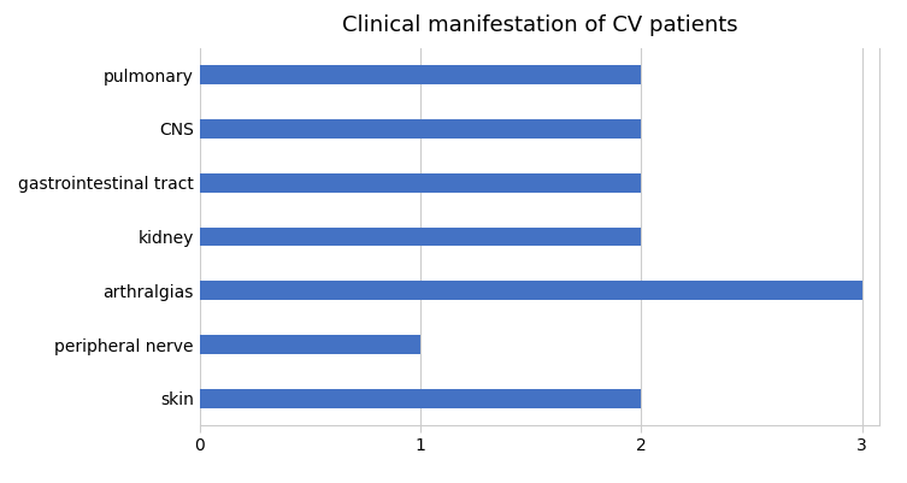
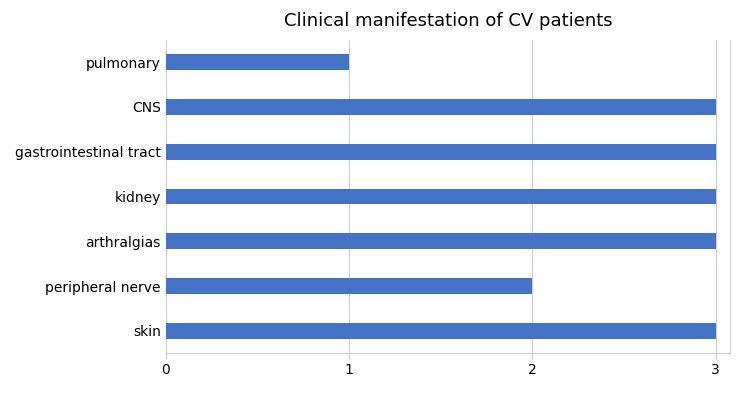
pulmonary: 2 -> 1
CNS: 2 -> 3
gastrointestinal tract: 2 -> 3
kidney: 2 -> 3
peripheral nerve: 1 -> 2
skin: 2 -> 3
